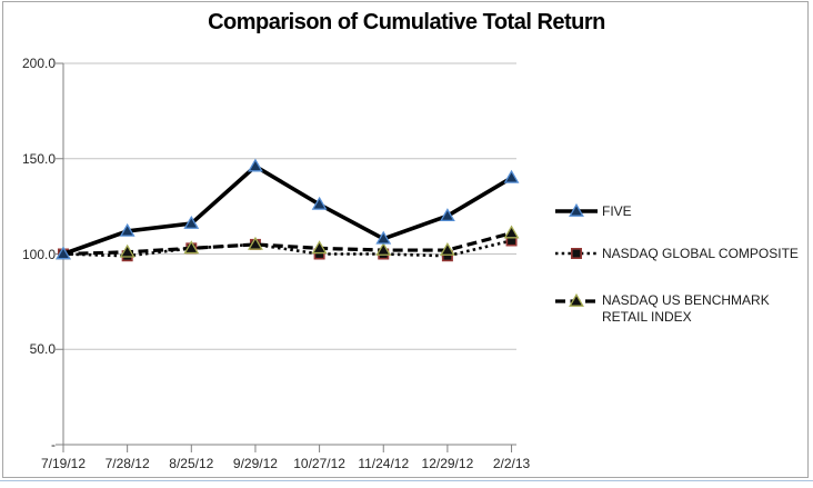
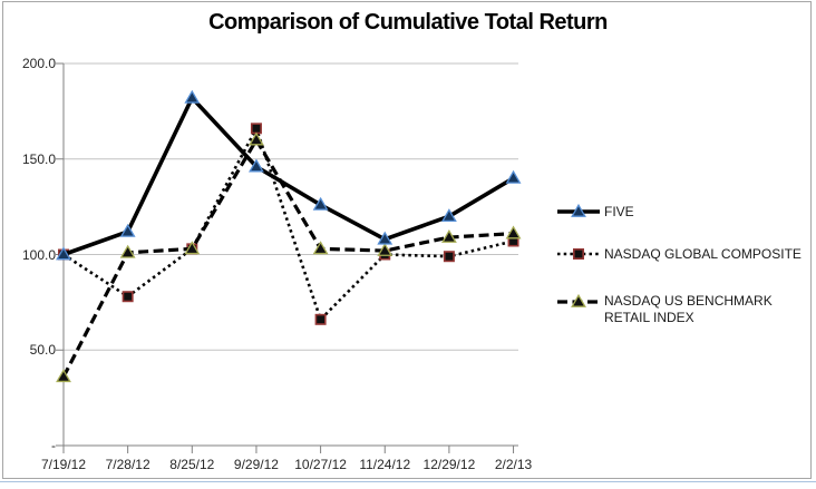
NASDAQ US BENCHMARK RETAIL INDEX/7/19/12: 100 -> 36
NASDAQ GLOBAL COMPOSITE/7/28/12: 99 -> 78
FIVE/8/25/12: 116 -> 182
NASDAQ GLOBAL COMPOSITE/9/29/12: 105 -> 166
NASDAQ US BENCHMARK RETAIL INDEX/9/29/12: 105 -> 160
NASDAQ GLOBAL COMPOSITE/10/27/12: 100 -> 66
NASDAQ US BENCHMARK RETAIL INDEX/12/29/12: 102 -> 109
